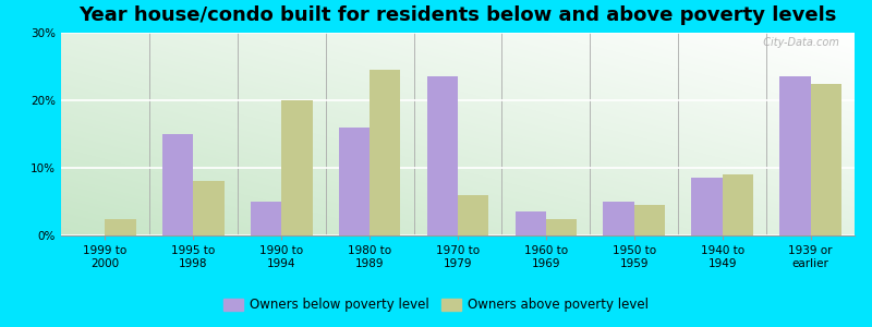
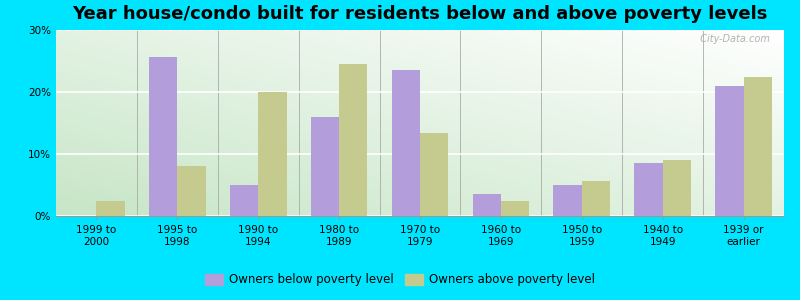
Owners below poverty level/1995 to 1998: 15.0% -> 25.6%
Owners above poverty level/1970 to 1979: 6.0% -> 13.4%
Owners above poverty level/1950 to 1959: 4.5% -> 5.6%
Owners below poverty level/1939 or earlier: 23.5% -> 21.0%
